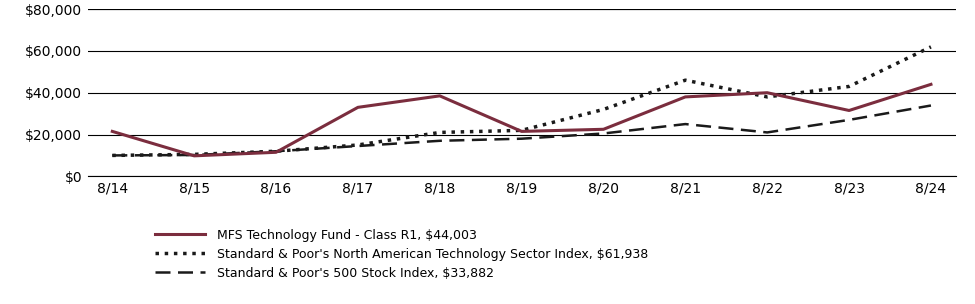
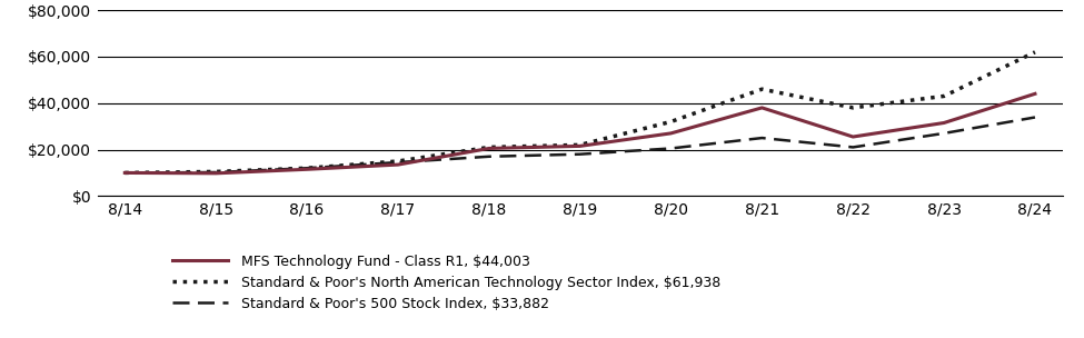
MFS Technology Fund - Class R1, $44,003/8/14: $21,500 -> $10,000
MFS Technology Fund - Class R1, $44,003/8/17: $33,000 -> $13,500
MFS Technology Fund - Class R1, $44,003/8/18: $38,500 -> $20,500
MFS Technology Fund - Class R1, $44,003/8/20: $22,500 -> $27,000
MFS Technology Fund - Class R1, $44,003/8/22: $40,000 -> $25,500
